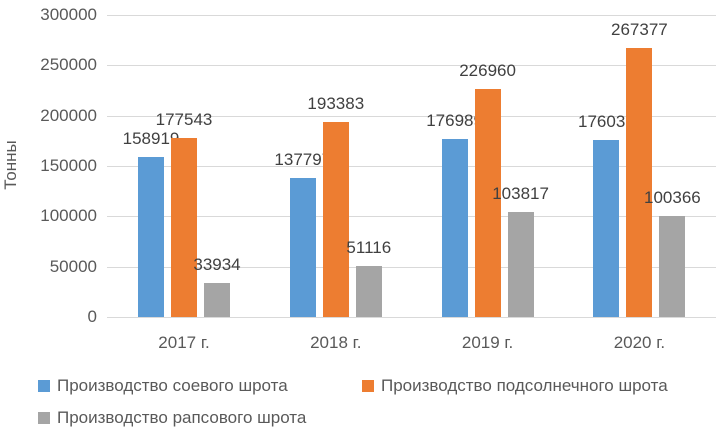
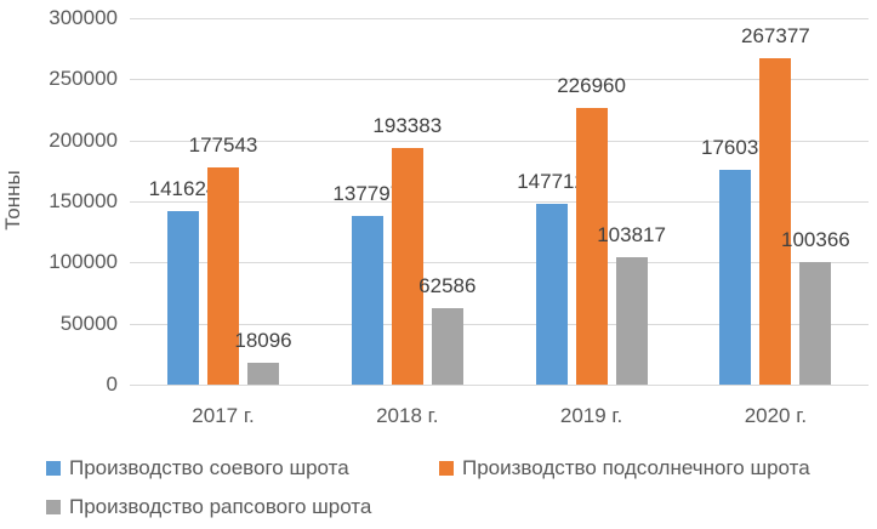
Производство соевого шрота/2017 г.: 158919 -> 141624
Производство рапсового шрота/2017 г.: 33934 -> 18096
Производство рапсового шрота/2018 г.: 51116 -> 62586
Производство соевого шрота/2019 г.: 176989 -> 147712
